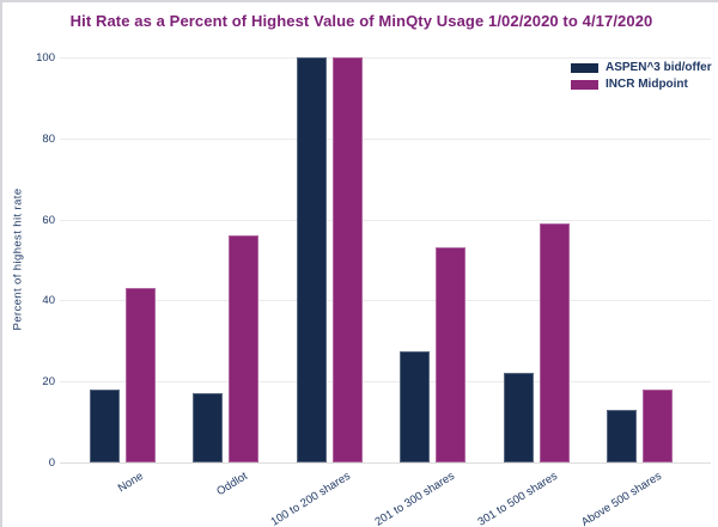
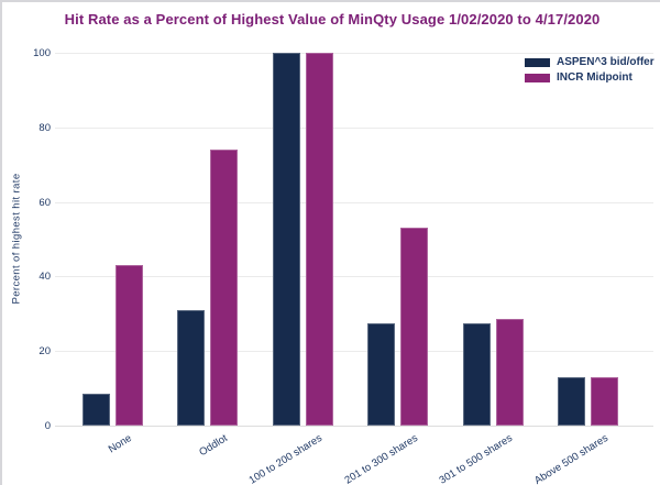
ASPEN^3 bid/offer/None: 18 -> 8
ASPEN^3 bid/offer/Oddlot: 17 -> 31
INCR Midpoint/Oddlot: 56 -> 74
ASPEN^3 bid/offer/301 to 500 shares: 22 -> 28
INCR Midpoint/301 to 500 shares: 59 -> 28
INCR Midpoint/Above 500 shares: 18 -> 13
